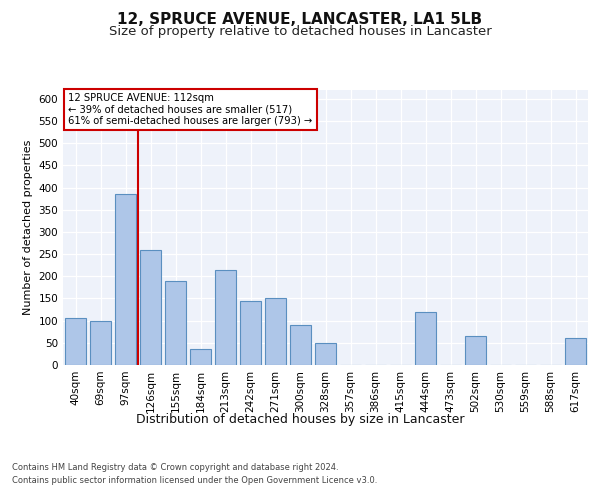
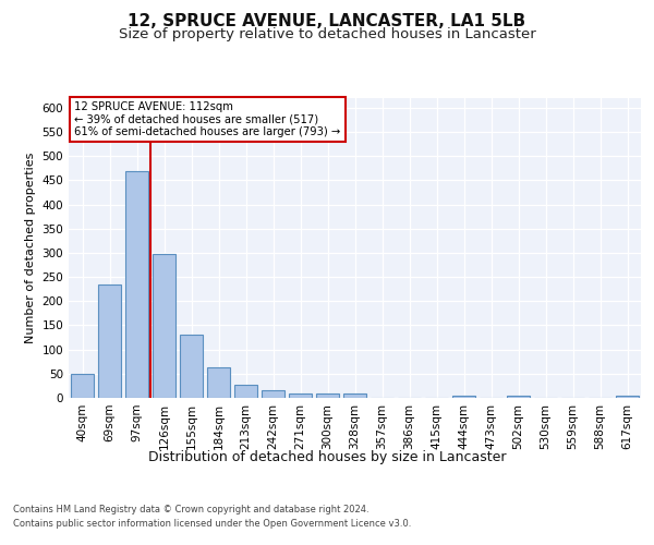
40sqm: 105 -> 50
69sqm: 100 -> 235
97sqm: 385 -> 470
126sqm: 260 -> 297
155sqm: 190 -> 130
184sqm: 35 -> 63
213sqm: 215 -> 28
242sqm: 145 -> 15
271sqm: 150 -> 10
300sqm: 90 -> 10
328sqm: 50 -> 8
444sqm: 120 -> 5
502sqm: 65 -> 5
617sqm: 60 -> 5
